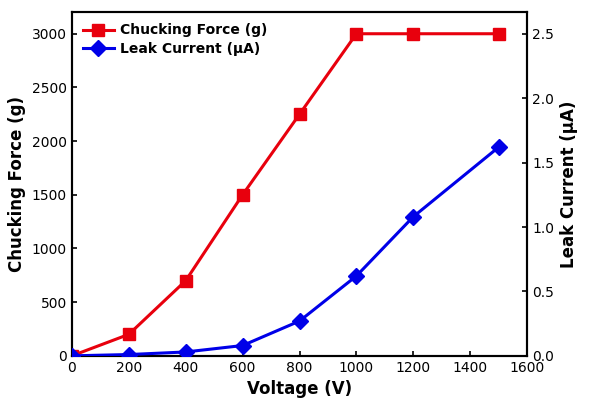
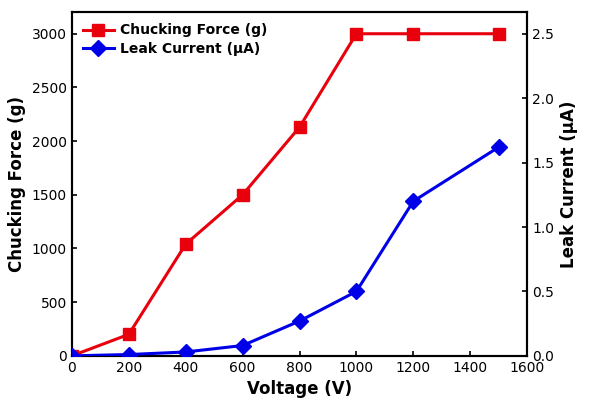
Chucking Force (g)/400: 700 -> 1040
Chucking Force (g)/800: 2250 -> 2130
Leak Current (μA)/1000: 0.62 -> 0.50
Leak Current (μA)/1200: 1.08 -> 1.20
